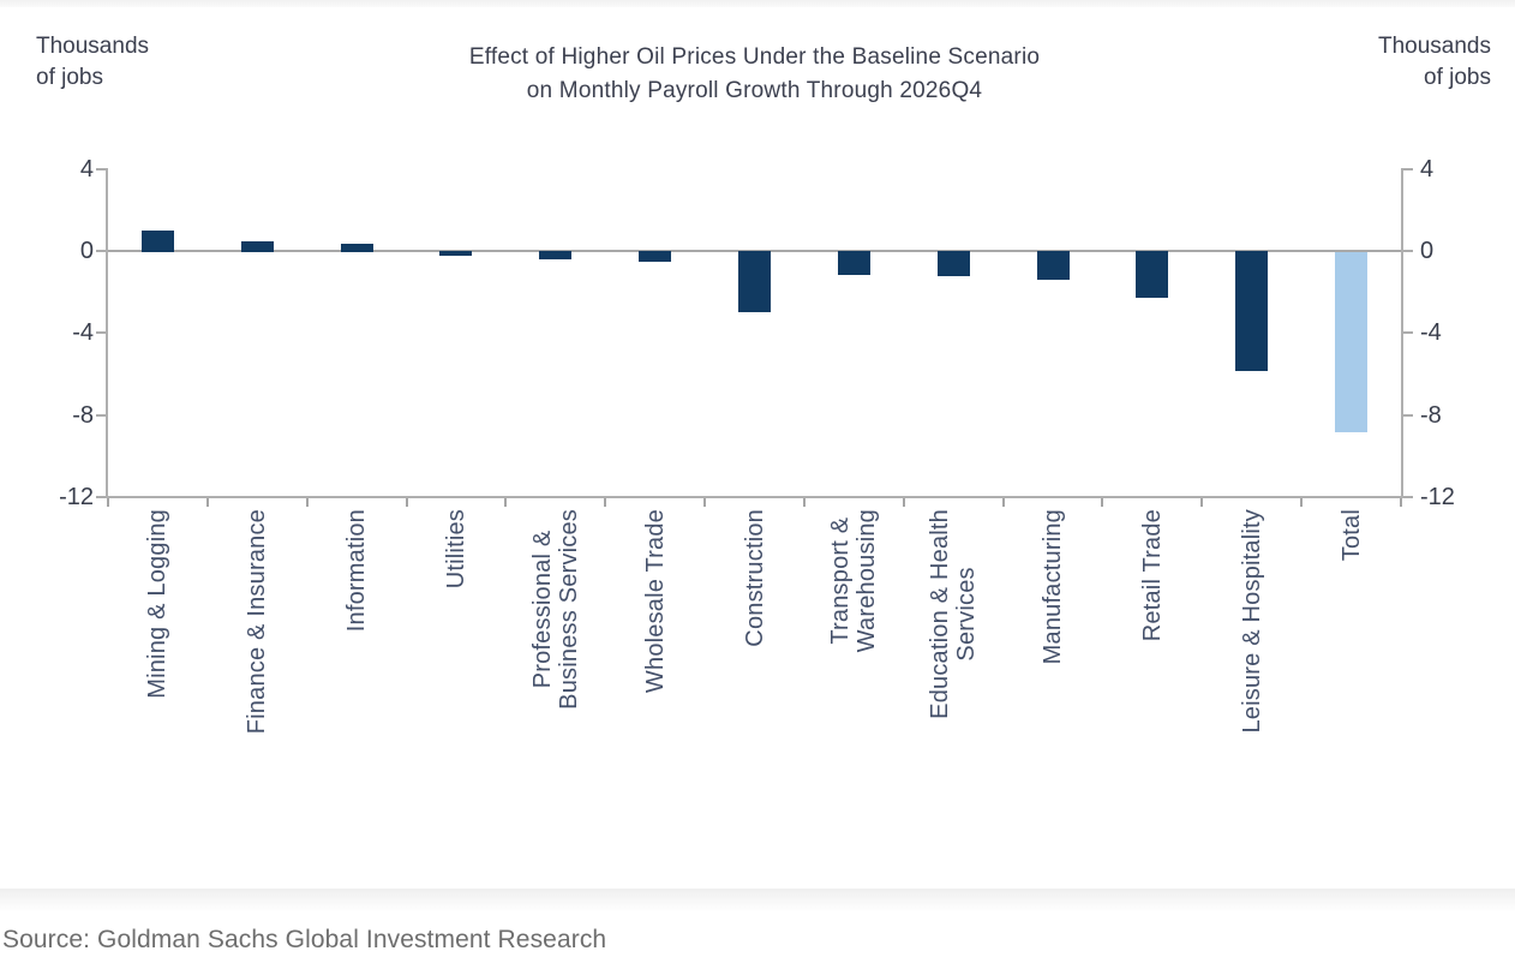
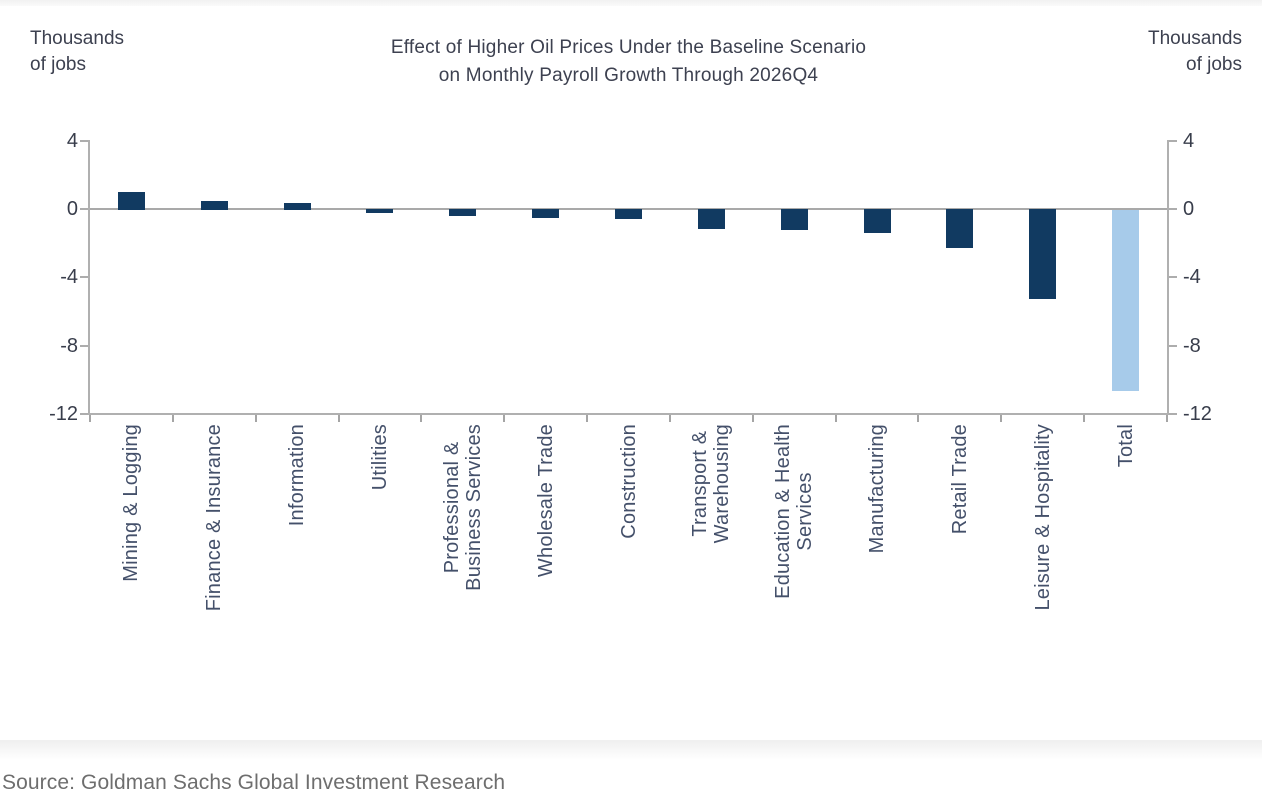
Construction: -2.9 -> -0.6
Leisure & Hospitality: -5.8 -> -5.2
Total: -8.8 -> -10.6
